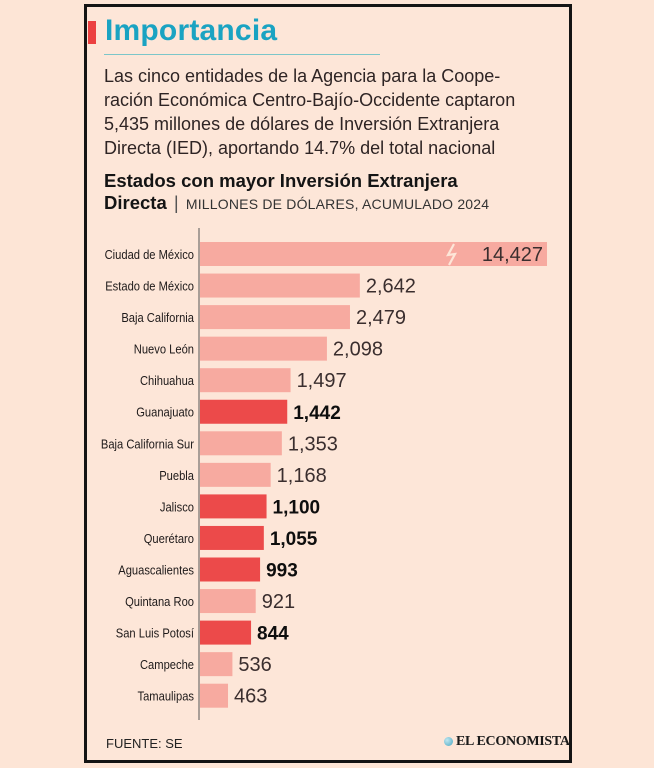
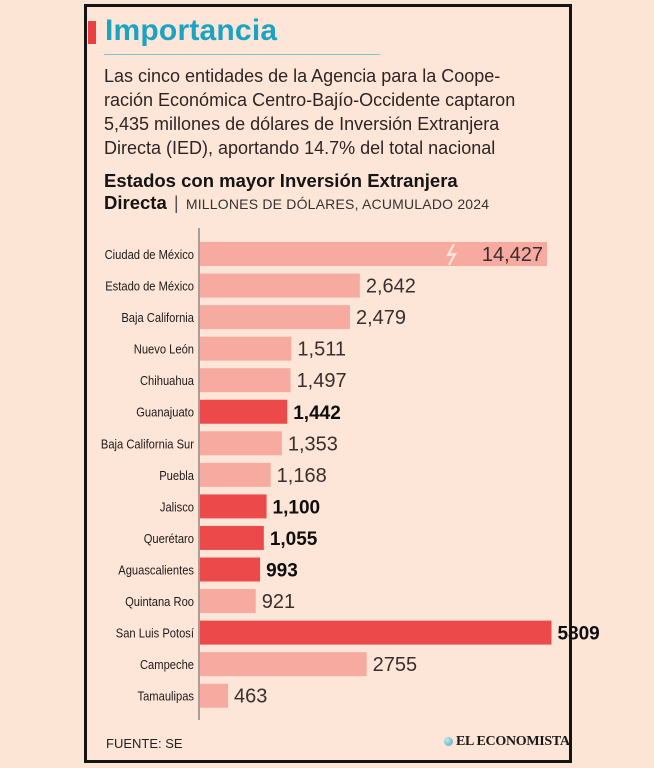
Nuevo León: 2,098 -> 1,511
San Luis Potosí: 844 -> 5809
Campeche: 536 -> 2755
